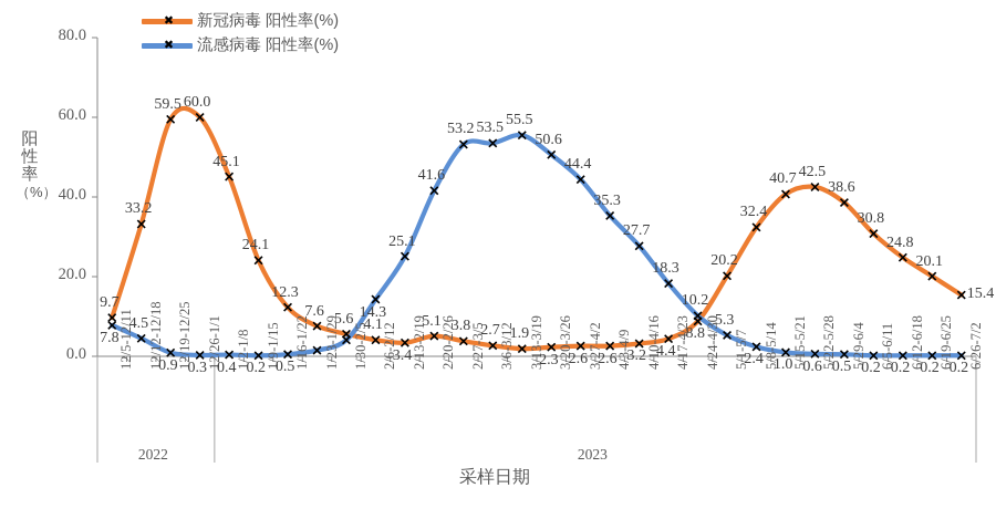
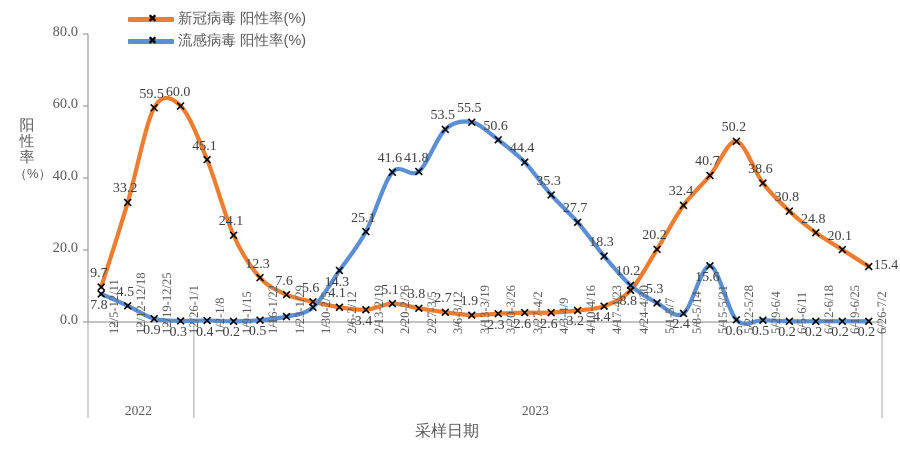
流感病毒 阳性率(%)/2/27-3/5: 53.2 -> 41.8
流感病毒 阳性率(%)/5/15-5/21: 1.0 -> 15.6
新冠病毒 阳性率(%)/5/22-5/28: 42.5 -> 50.2
